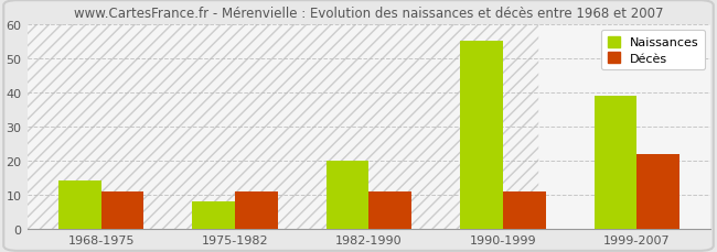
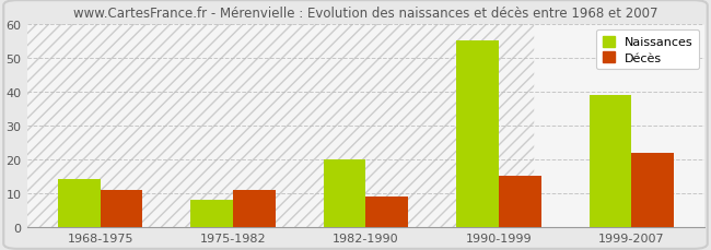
Décès/1982-1990: 11 -> 9
Décès/1990-1999: 11 -> 15
